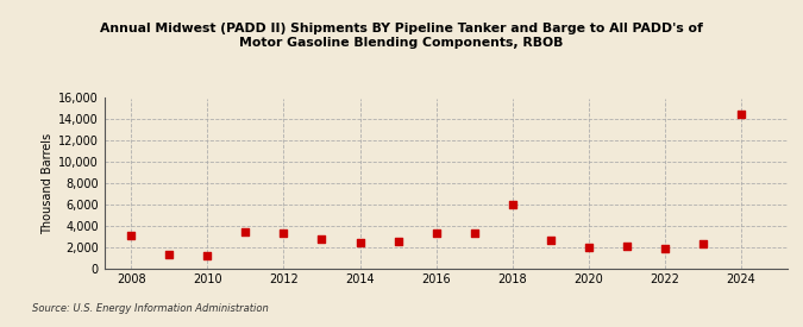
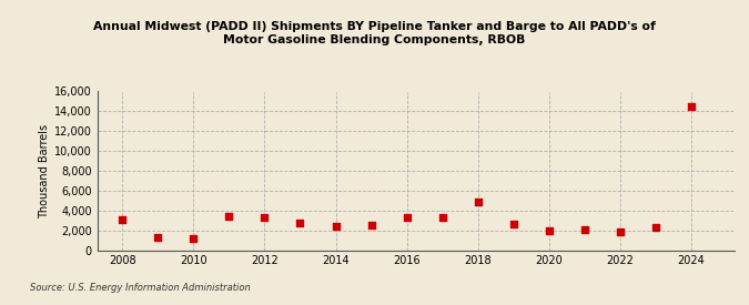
2018: 6,000 -> 4,900
